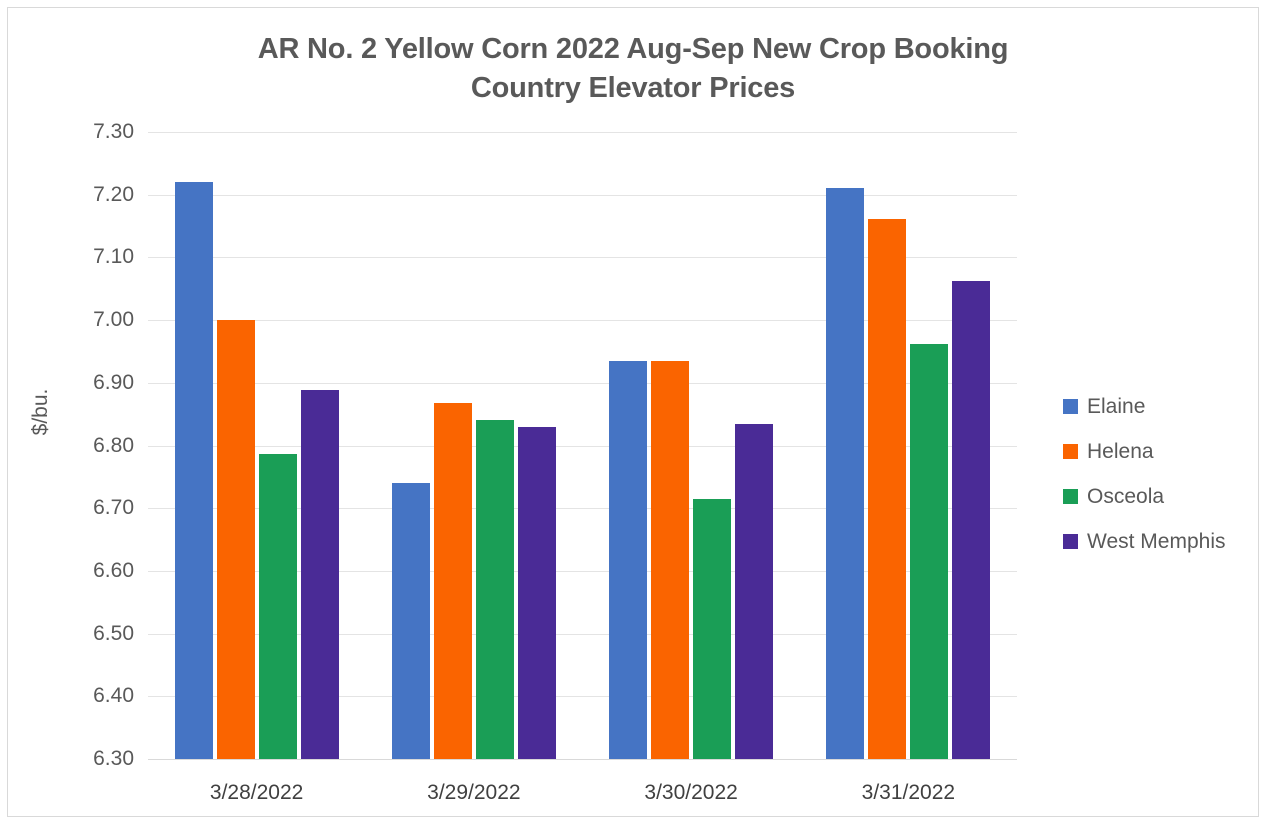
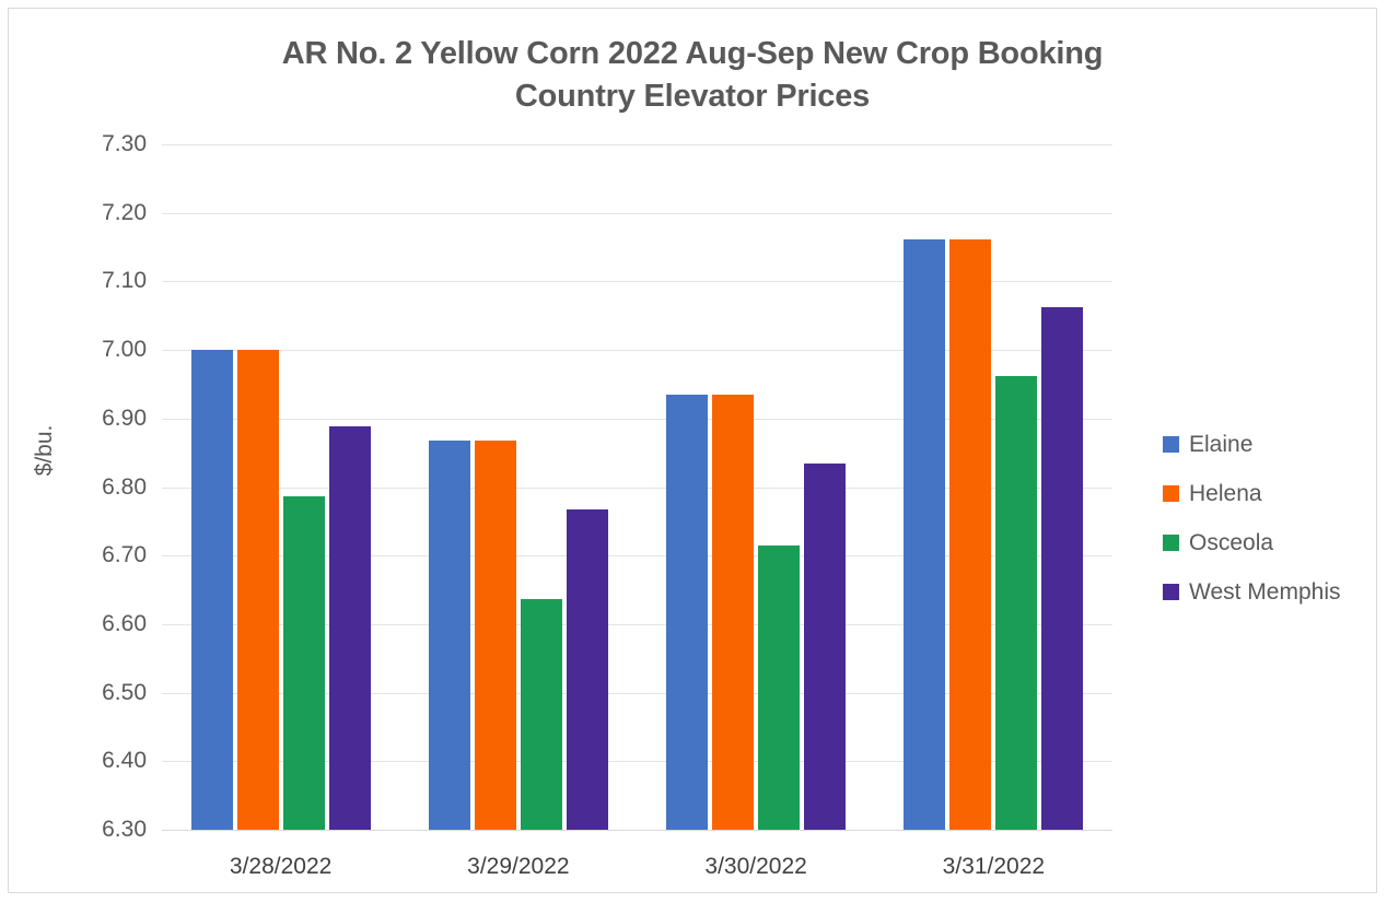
Elaine/3/28/2022: 7.22 -> 7.00
Elaine/3/29/2022: 6.74 -> 6.87
Osceola/3/29/2022: 6.84 -> 6.64
West Memphis/3/29/2022: 6.83 -> 6.77
Elaine/3/31/2022: 7.21 -> 7.16
